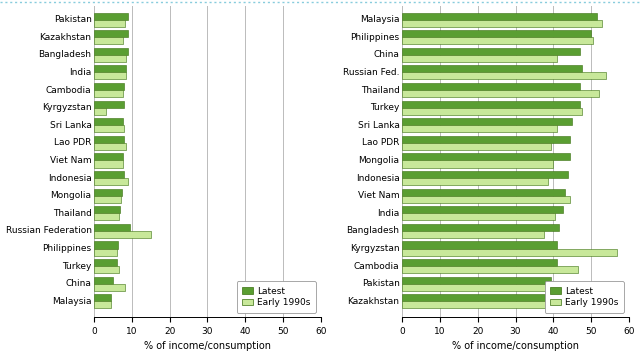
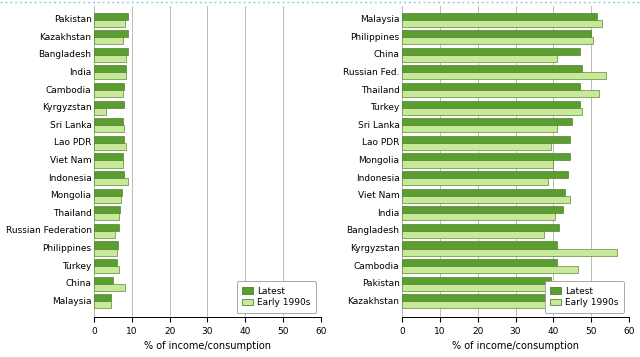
Latest/Russian Federation: 9.5 -> 6.5
Early 1990s/Russian Federation: 15.0 -> 5.5
